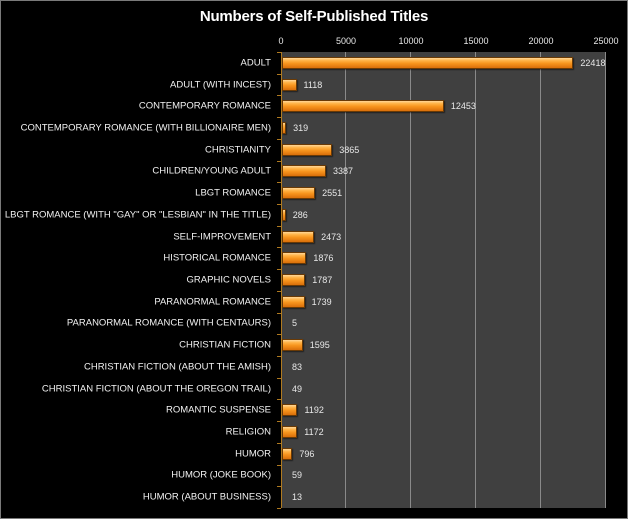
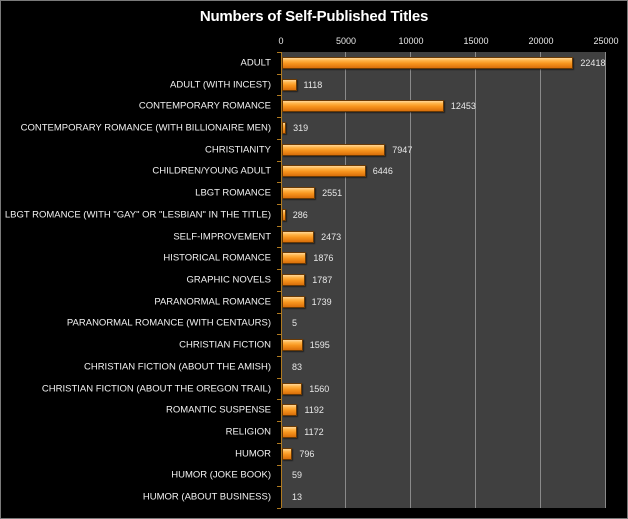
CHRISTIANITY: 3865 -> 7947
CHILDREN/YOUNG ADULT: 3387 -> 6446
CHRISTIAN FICTION (ABOUT THE OREGON TRAIL): 49 -> 1560
